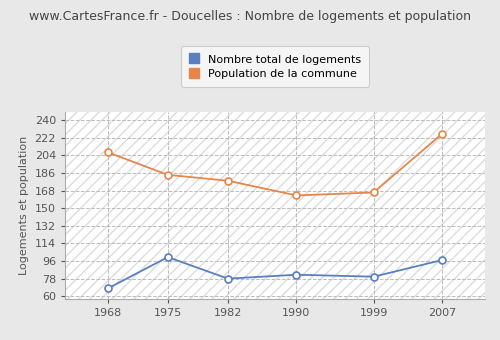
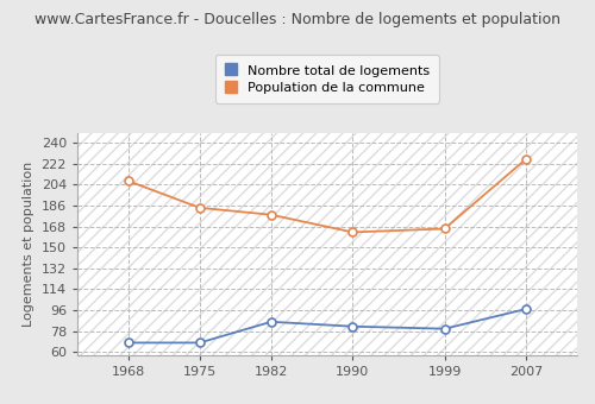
Nombre total de logements/1975: 100 -> 68
Nombre total de logements/1982: 78 -> 86
